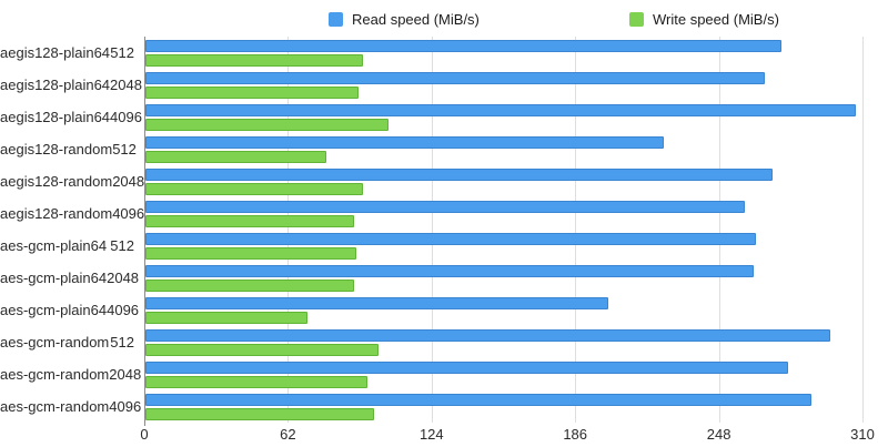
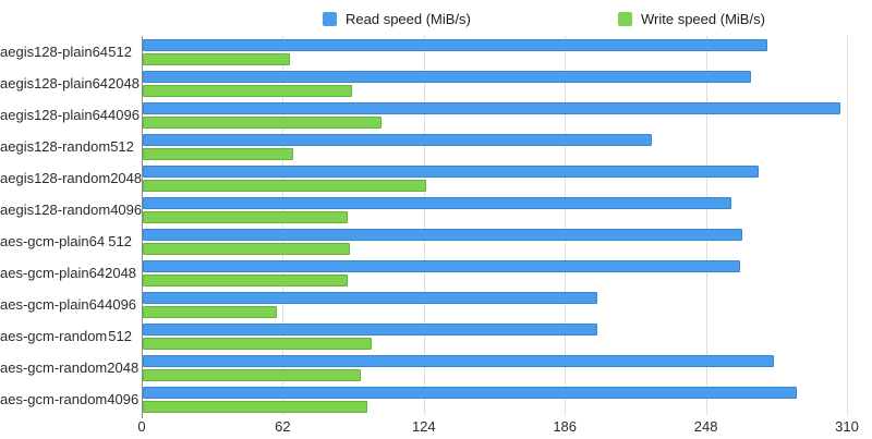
Write speed (MiB/s)/aegis128-plain64 512: 94 -> 65
Write speed (MiB/s)/aegis128-random 512: 78 -> 66
Write speed (MiB/s)/aegis128-random 2048: 94 -> 125
Write speed (MiB/s)/aes-gcm-plain64 4096: 70 -> 59
Read speed (MiB/s)/aes-gcm-random 512: 296 -> 200
